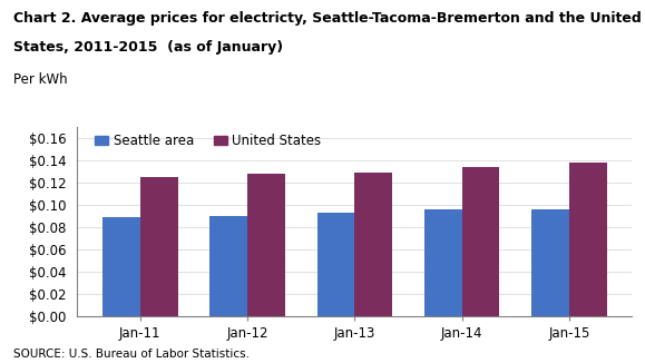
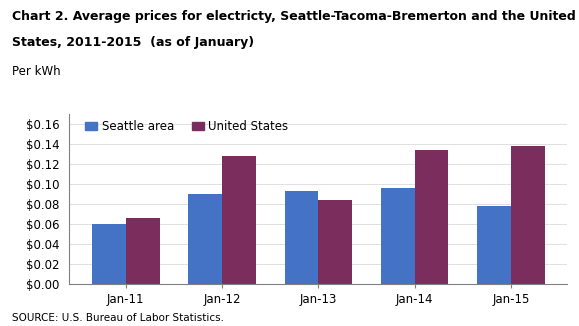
Seattle area/Jan-11: $0.089 -> $0.060
United States/Jan-11: $0.125 -> $0.066
United States/Jan-13: $0.129 -> $0.084
Seattle area/Jan-15: $0.096 -> $0.078
